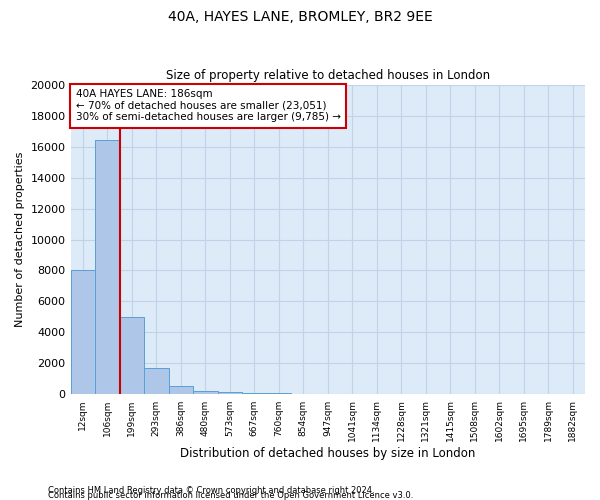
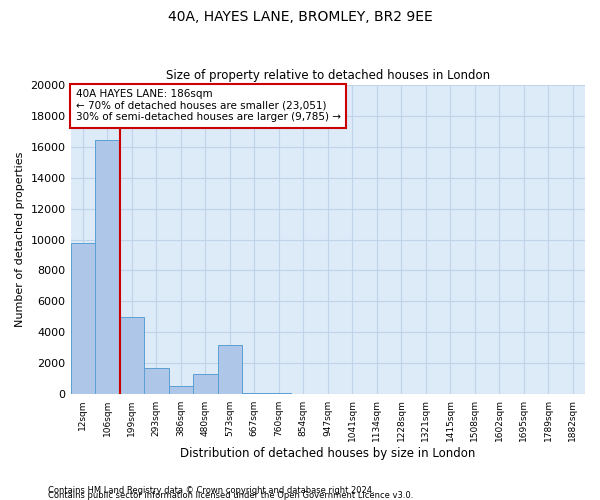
12sqm: 8000 -> 9800
480sqm: 200 -> 1300
573sqm: 200 -> 3200
